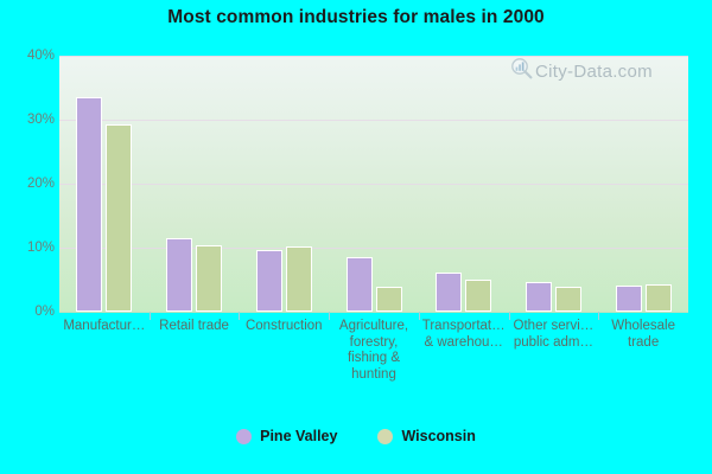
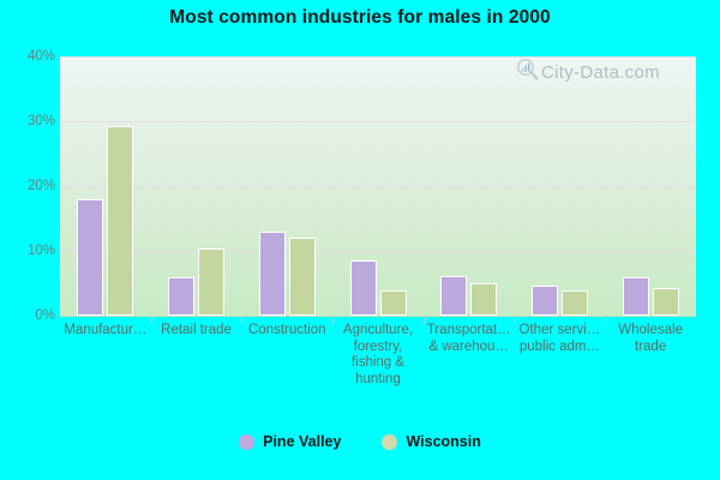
Pine Valley/Manufactur…: 34% -> 18%
Pine Valley/Retail trade: 11% -> 6%
Pine Valley/Construction: 10% -> 13%
Wisconsin/Construction: 10% -> 12%
Pine Valley/Wholesale trade: 4% -> 6%
